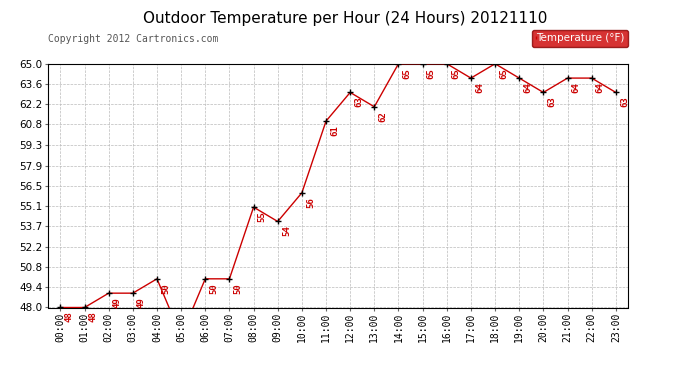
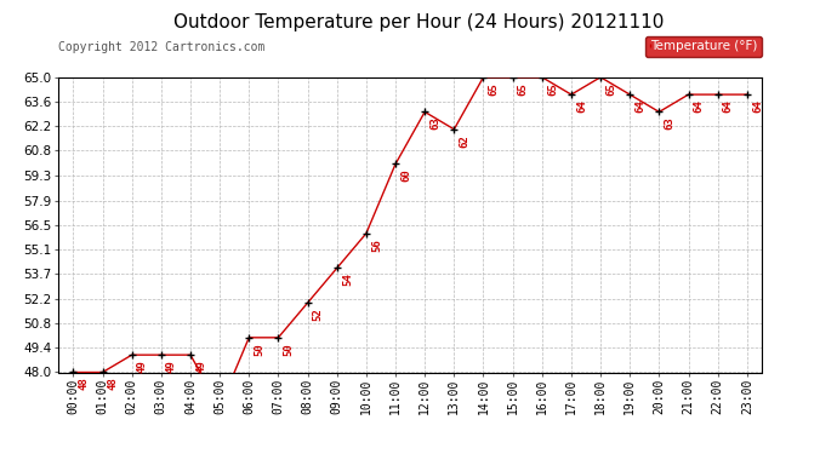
04:00: 50 -> 49
08:00: 55 -> 52
11:00: 61 -> 60
23:00: 63 -> 64
